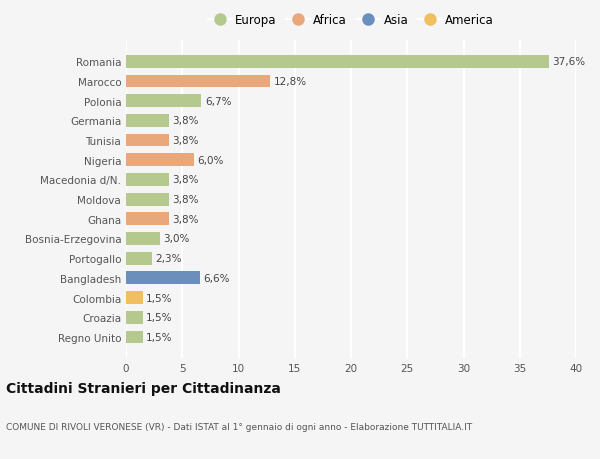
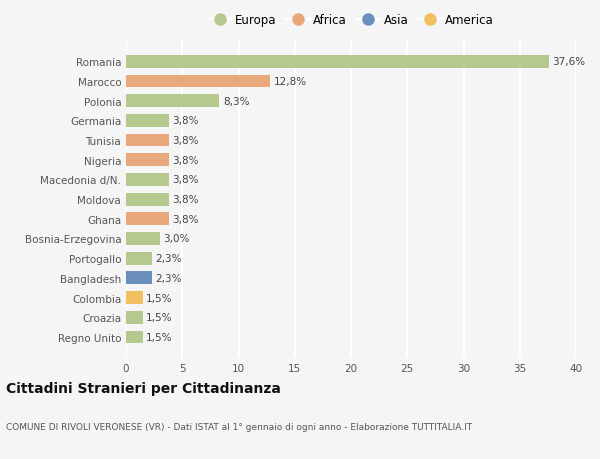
Polonia: 6,7% -> 8,3%
Nigeria: 6,0% -> 3,8%
Bangladesh: 6,6% -> 2,3%
